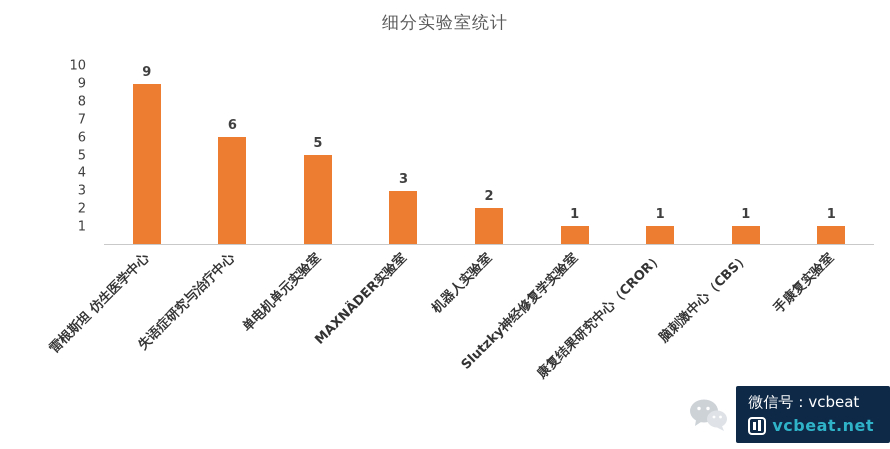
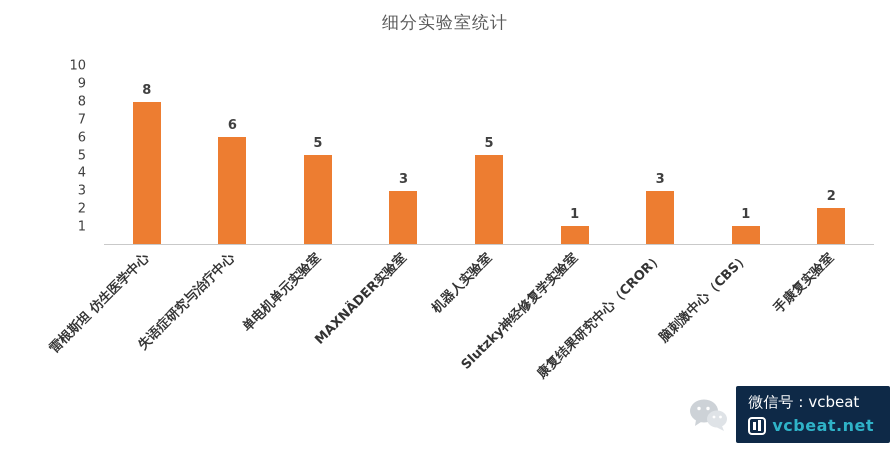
雷根斯坦 仿生医学中心: 9 -> 8
机器人实验室: 2 -> 5
康复结果研究中心（CROR）: 1 -> 3
手康复实验室: 1 -> 2
